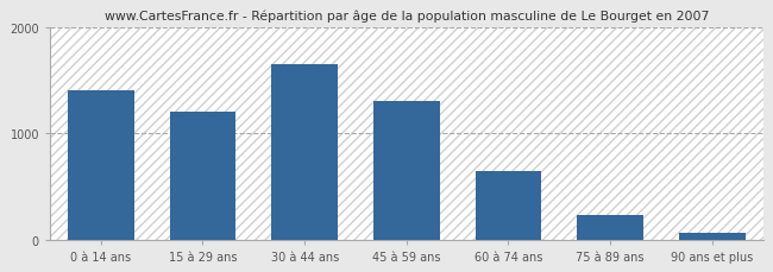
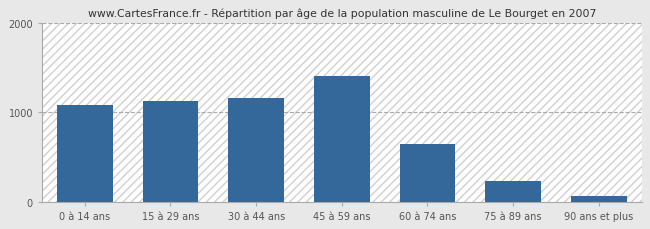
0 à 14 ans: 1400 -> 1080
15 à 29 ans: 1200 -> 1120
30 à 44 ans: 1650 -> 1160
45 à 59 ans: 1300 -> 1400
